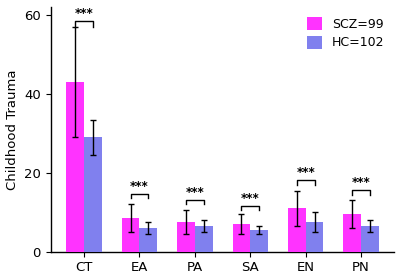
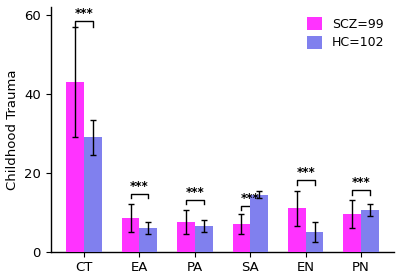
HC=102/SA: 5.5 -> 14.5
HC=102/EN: 7.5 -> 5.0
HC=102/PN: 6.5 -> 10.5
